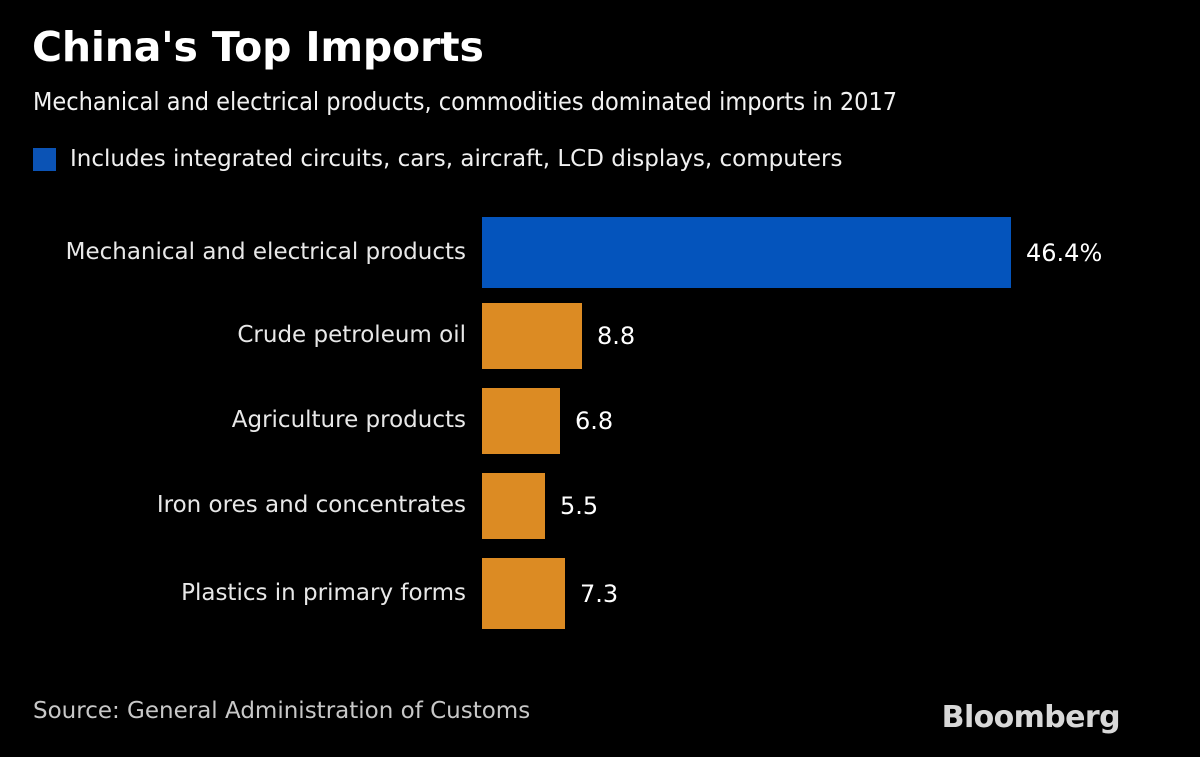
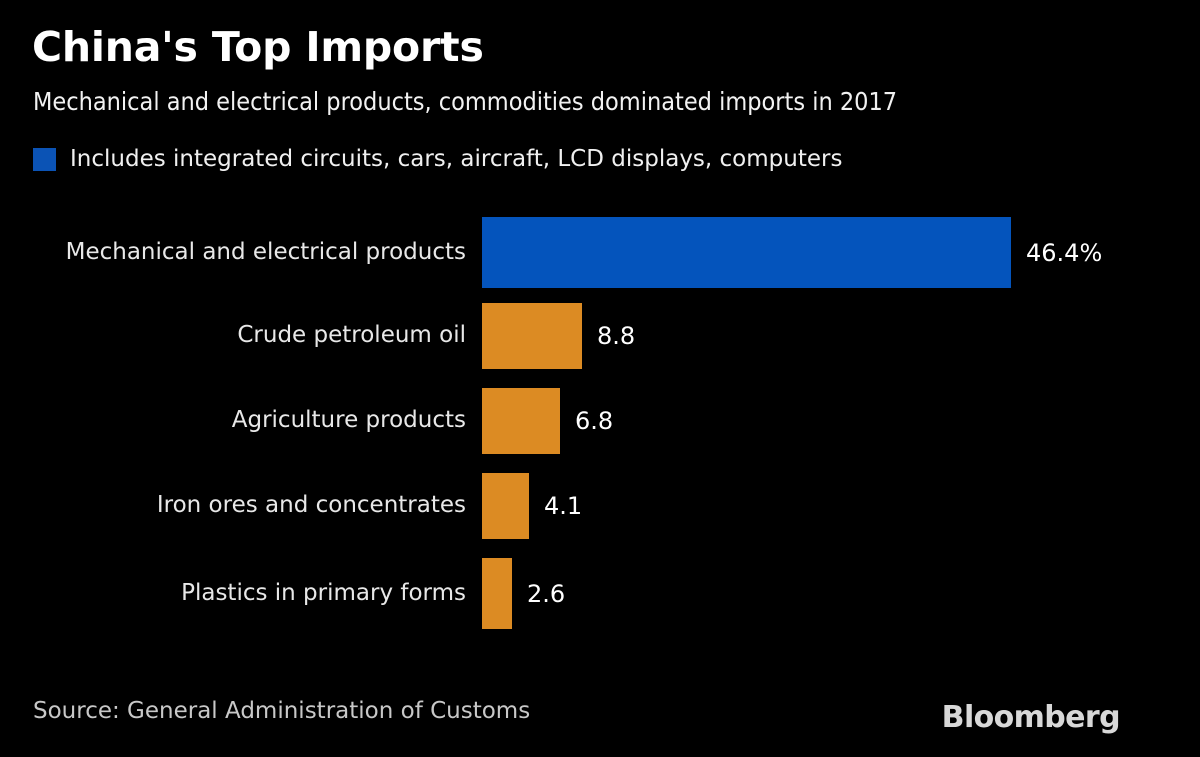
Iron ores and concentrates: 5.5 -> 4.1
Plastics in primary forms: 7.3 -> 2.6
